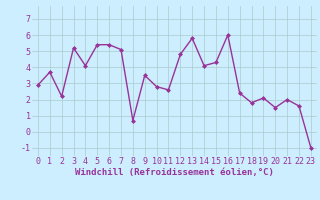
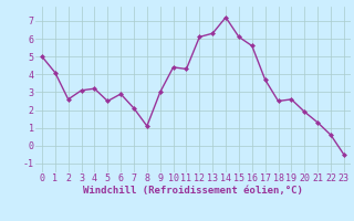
0: 2.9 -> 5.0
1: 3.7 -> 4.1
2: 2.2 -> 2.6
3: 5.2 -> 3.1
4: 4.1 -> 3.2
5: 5.4 -> 2.5
6: 5.4 -> 2.9
7: 5.1 -> 2.1
8: 0.7 -> 1.1
9: 3.5 -> 3.0
10: 2.8 -> 4.4
11: 2.6 -> 4.3
12: 4.8 -> 6.1
13: 5.8 -> 6.3
14: 4.1 -> 7.2
15: 4.3 -> 6.1
16: 6.0 -> 5.6
17: 2.4 -> 3.7
18: 1.8 -> 2.5
19: 2.1 -> 2.6
20: 1.5 -> 1.9
21: 2.0 -> 1.3
22: 1.6 -> 0.6
23: -1.0 -> -0.5
